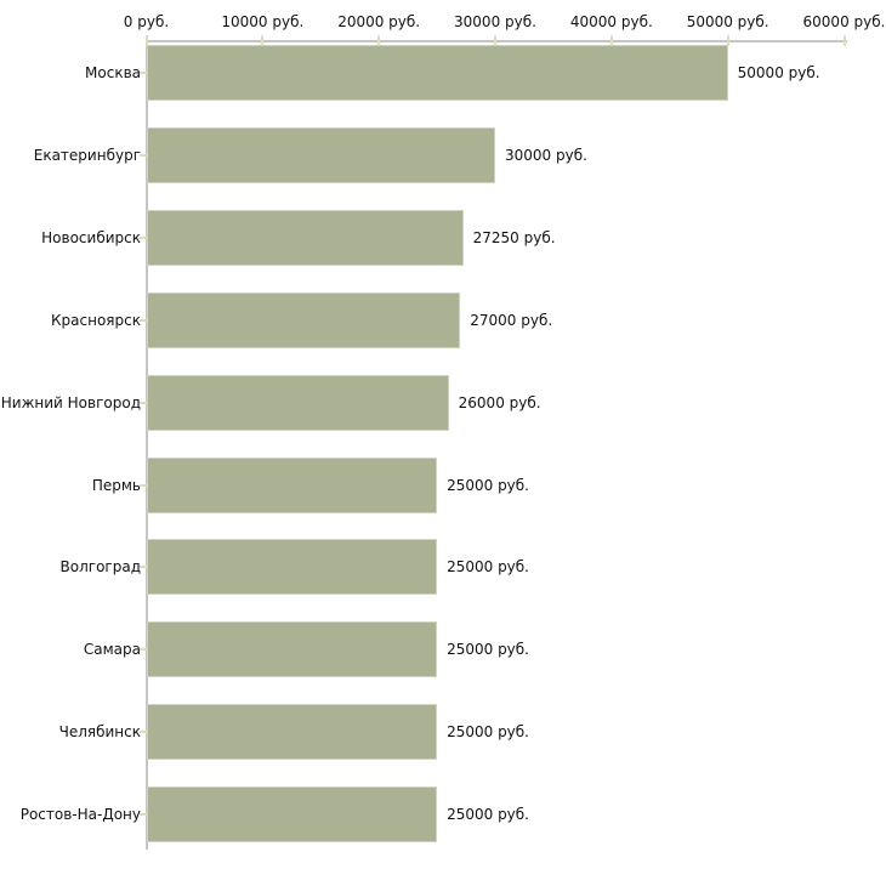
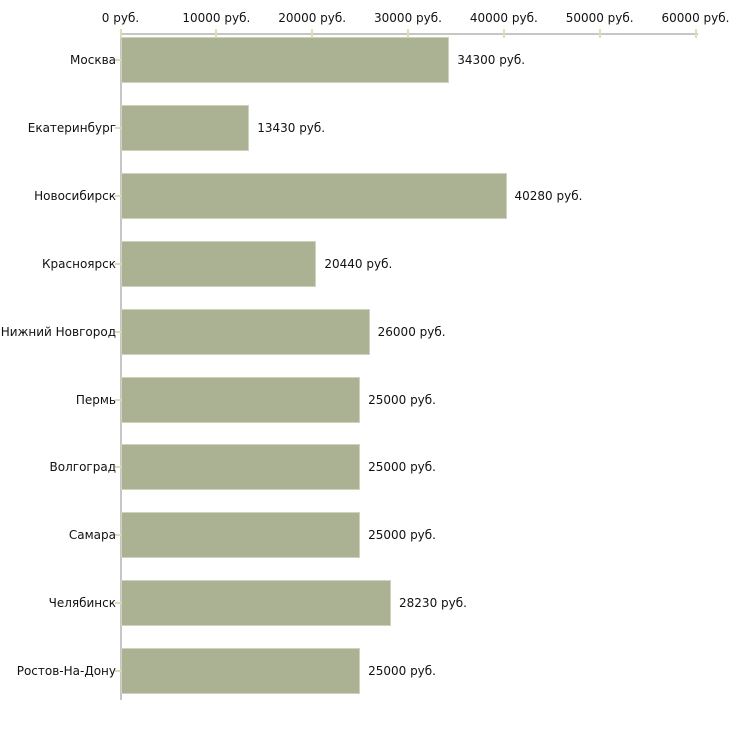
Москва: 50000 -> 34300
Екатеринбург: 30000 -> 13430
Новосибирск: 27250 -> 40280
Красноярск: 27000 -> 20440
Челябинск: 25000 -> 28230
